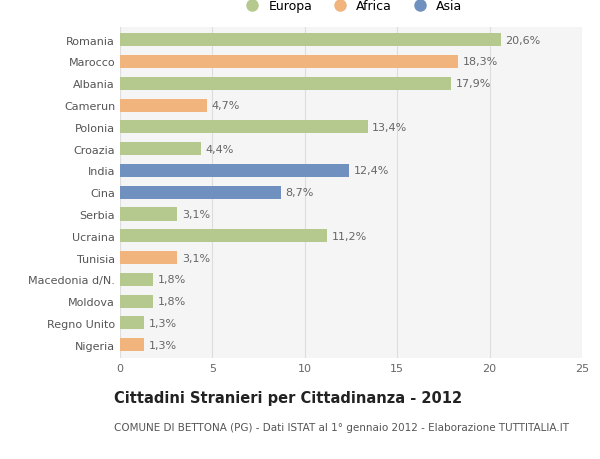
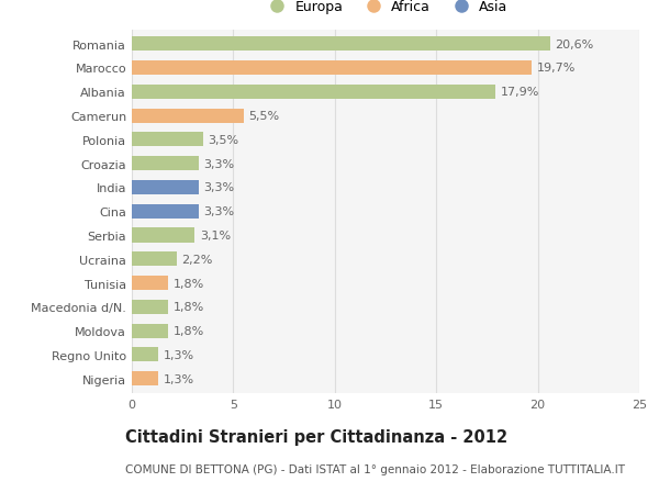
Marocco: 18,3% -> 19,7%
Camerun: 4,7% -> 5,5%
Polonia: 13,4% -> 3,5%
Croazia: 4,4% -> 3,3%
India: 12,4% -> 3,3%
Cina: 8,7% -> 3,3%
Ucraina: 11,2% -> 2,2%
Tunisia: 3,1% -> 1,8%
